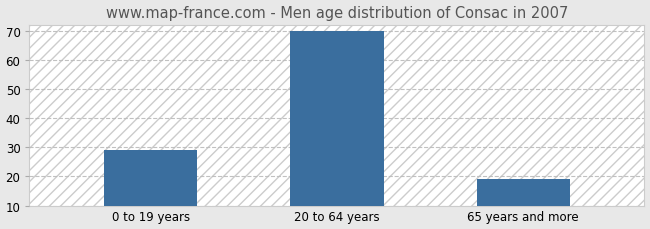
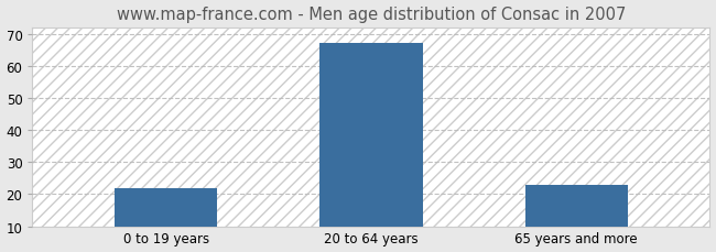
0 to 19 years: 29 -> 22
20 to 64 years: 70 -> 67
65 years and more: 19 -> 23
